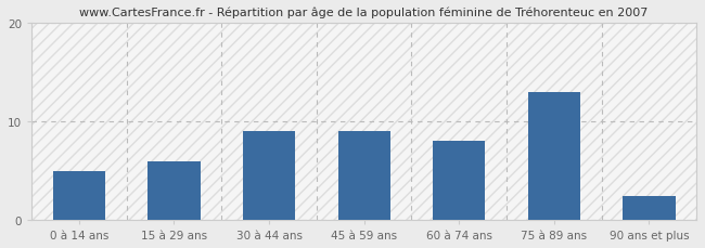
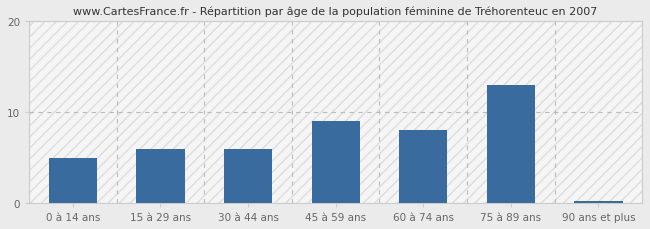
30 à 44 ans: 9.0 -> 6.0
90 ans et plus: 2.4 -> 0.2
